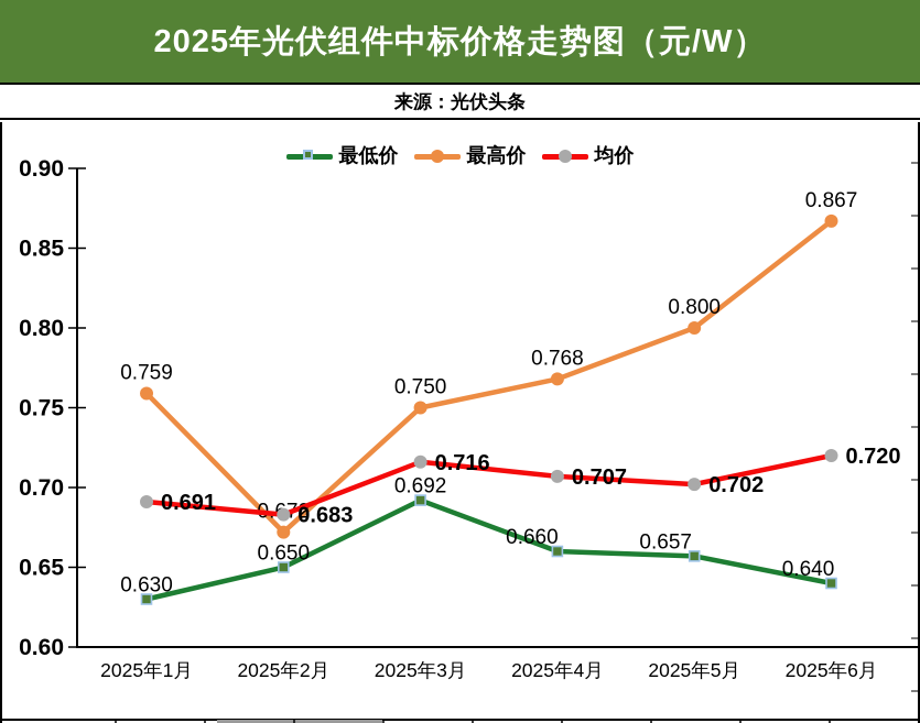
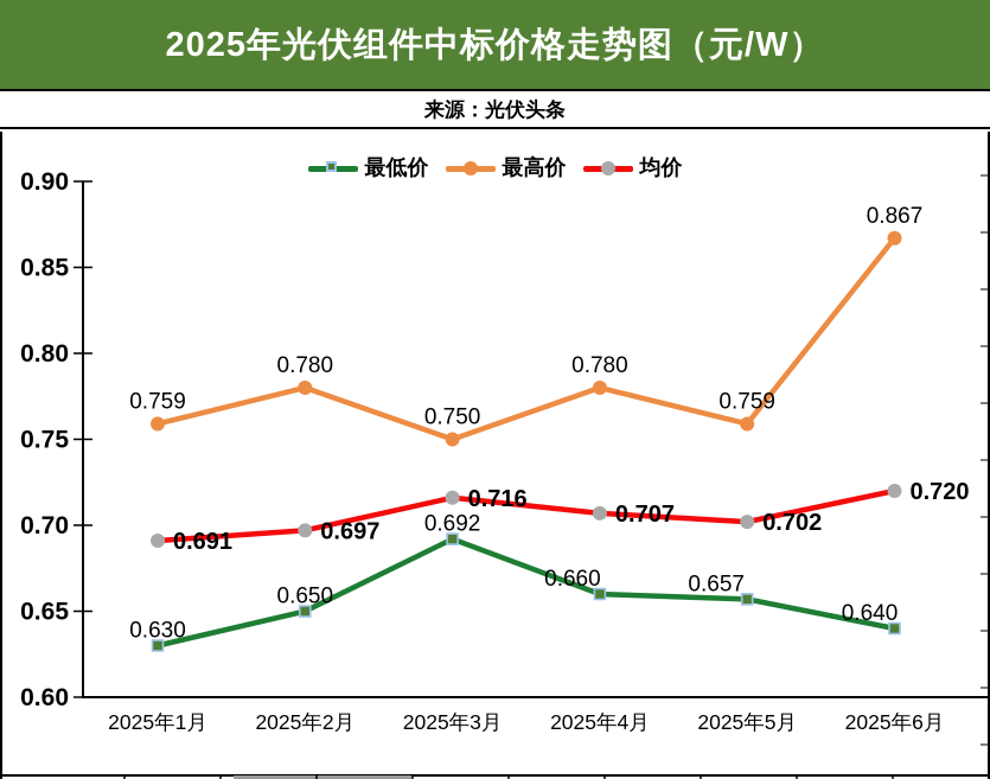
最高价/2025年2月: 0.672 -> 0.780
均价/2025年2月: 0.683 -> 0.697
最高价/2025年4月: 0.768 -> 0.780
最高价/2025年5月: 0.800 -> 0.759
